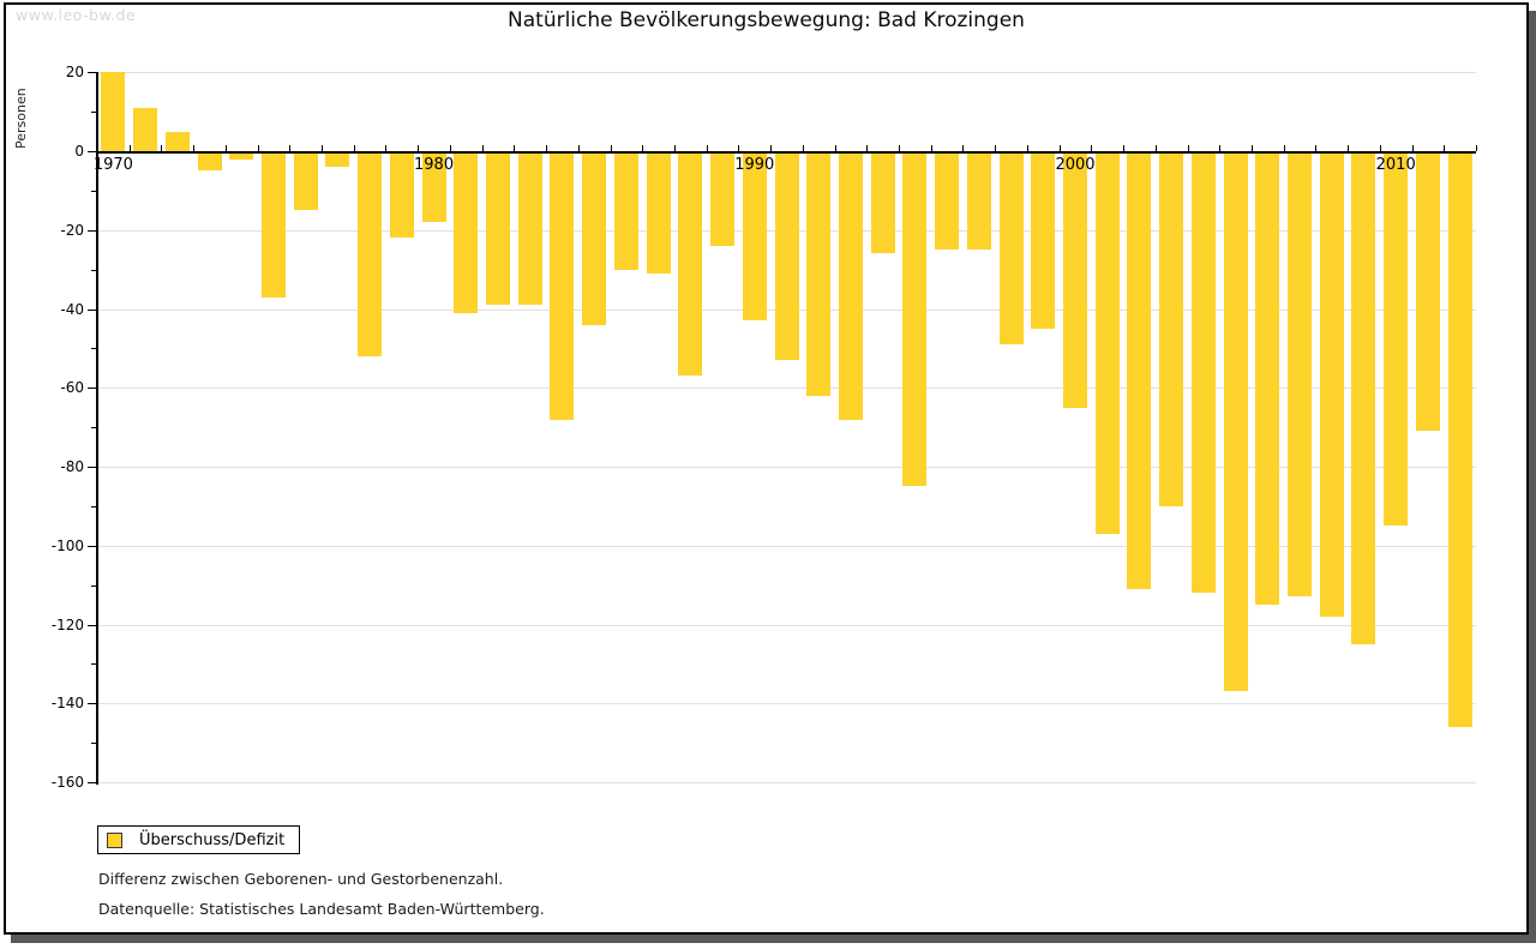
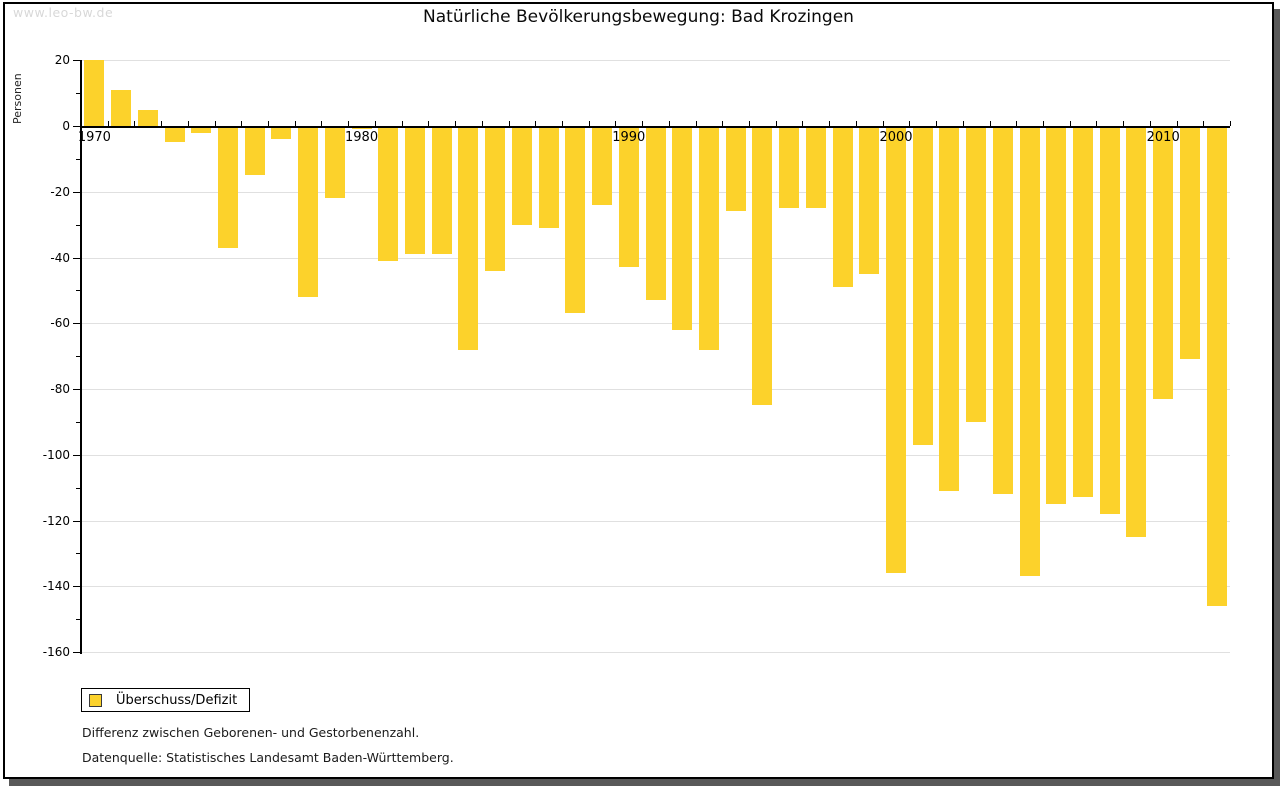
1980: -18 -> -1
2000: -65 -> -136
2010: -95 -> -83
